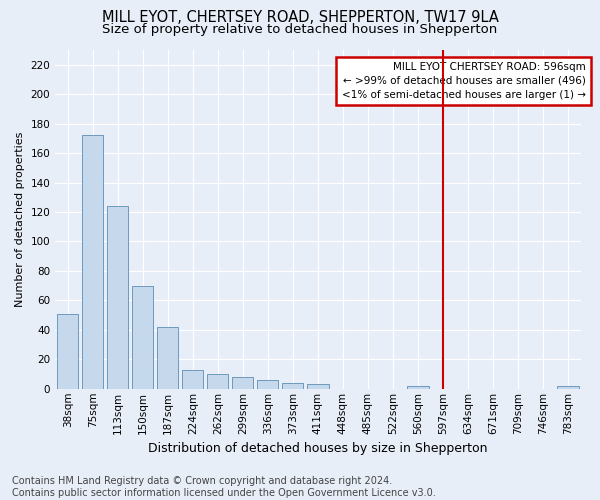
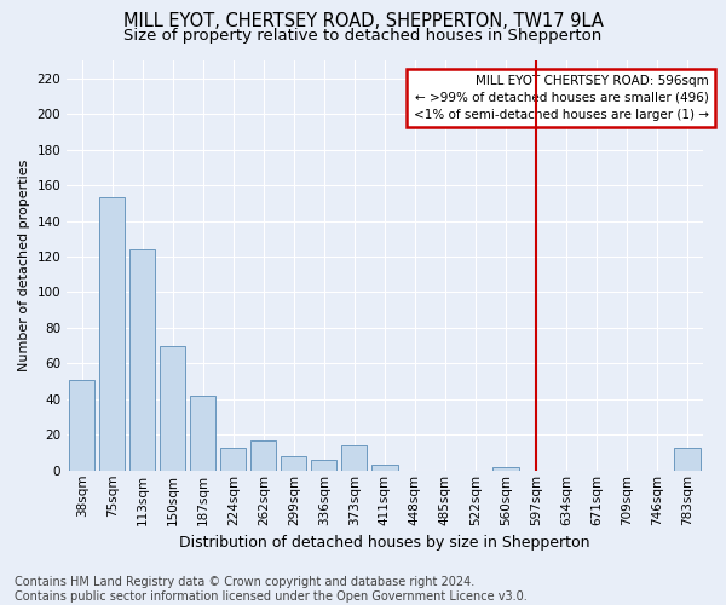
75sqm: 172 -> 153
262sqm: 10 -> 17
373sqm: 4 -> 14
783sqm: 2 -> 13
